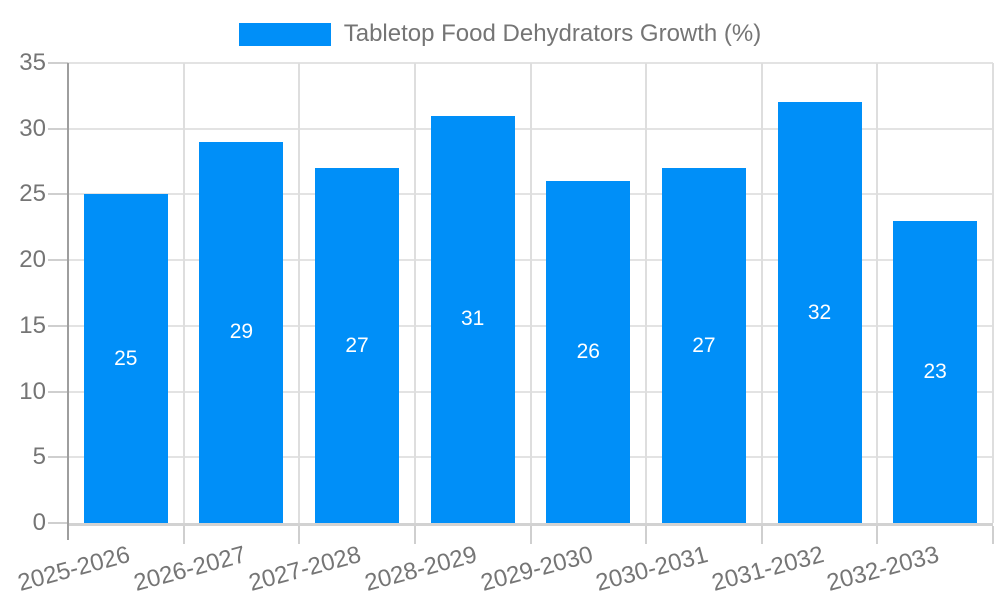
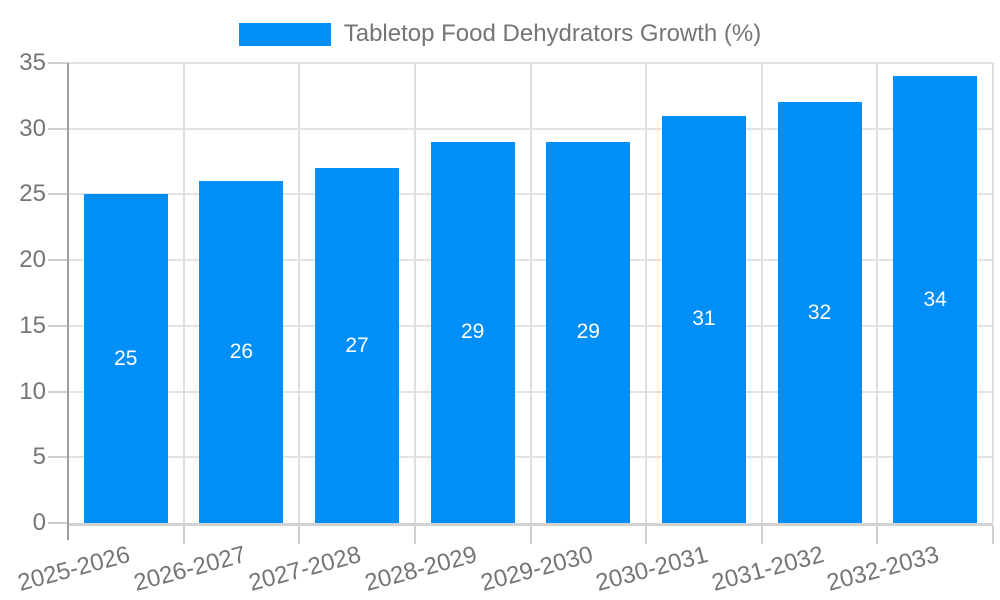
2026-2027: 29 -> 26
2028-2029: 31 -> 29
2029-2030: 26 -> 29
2030-2031: 27 -> 31
2032-2033: 23 -> 34
